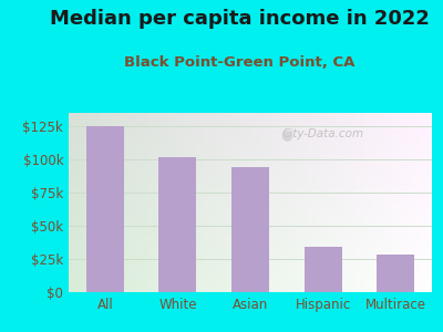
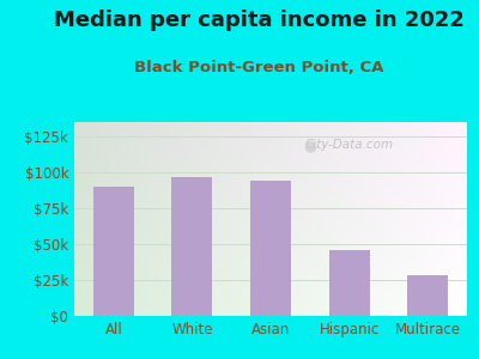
All: $125k -> $90k
White: $102k -> $97k
Hispanic: $34k -> $46k
